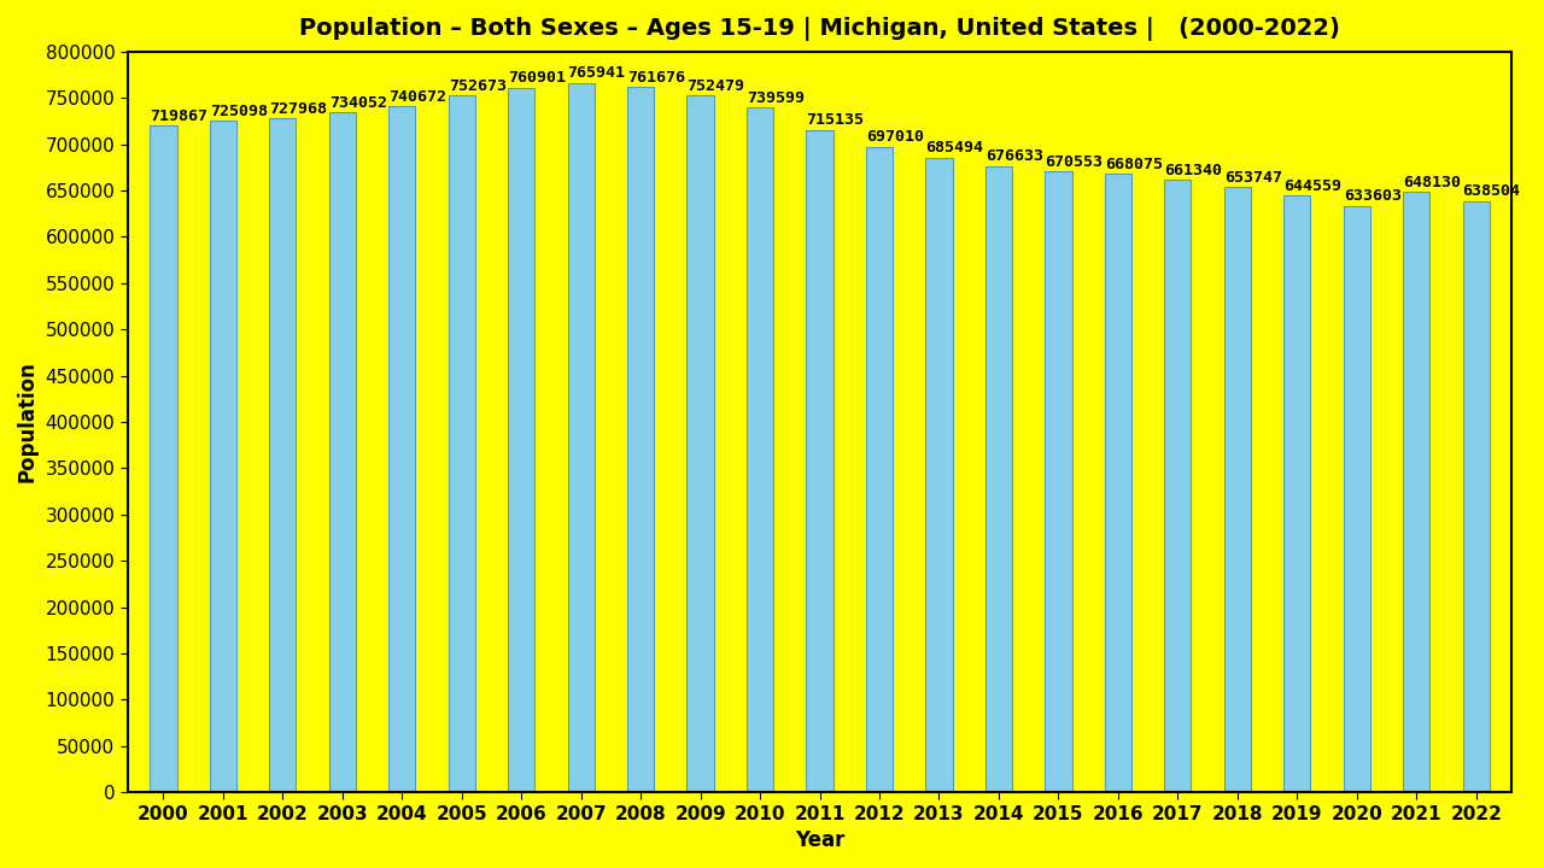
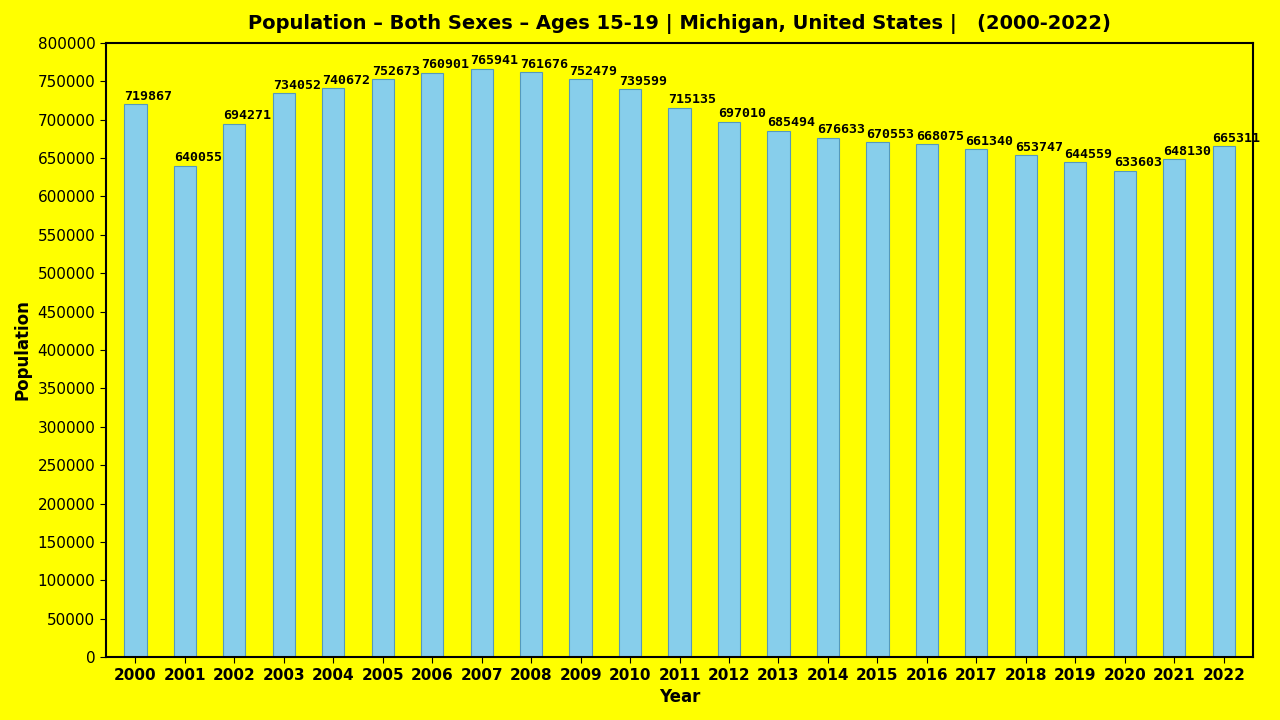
2001: 725098 -> 640055
2002: 727968 -> 694271
2022: 638504 -> 665311
